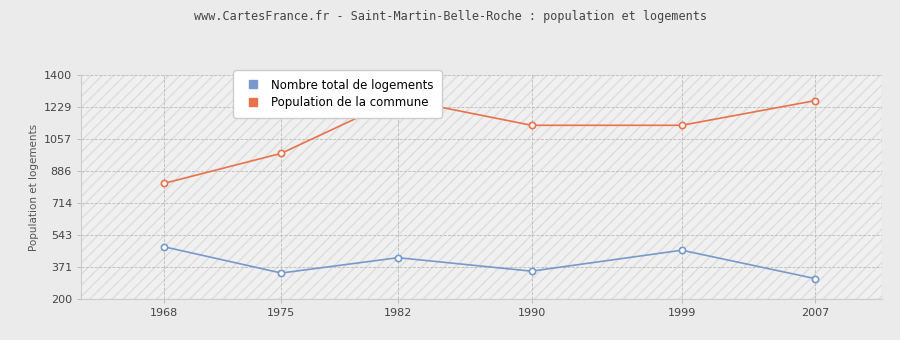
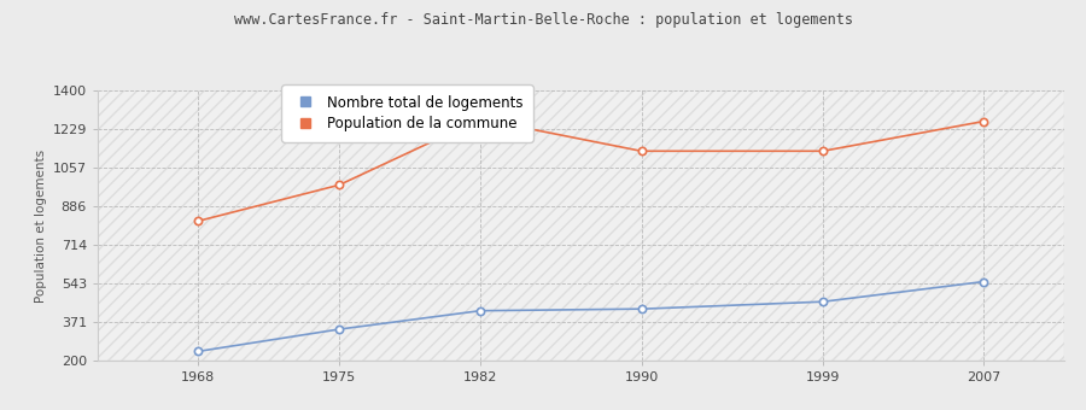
Nombre total de logements/1968: 480 -> 240
Nombre total de logements/1990: 350 -> 430
Nombre total de logements/2007: 310 -> 550
